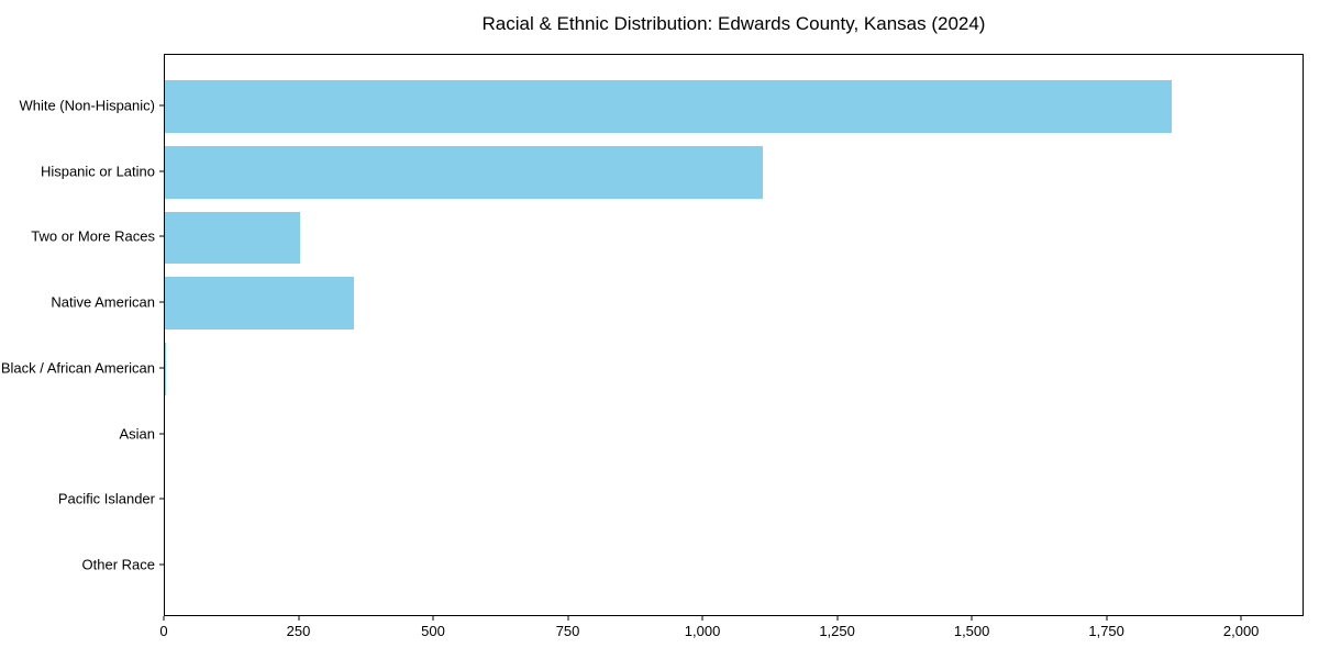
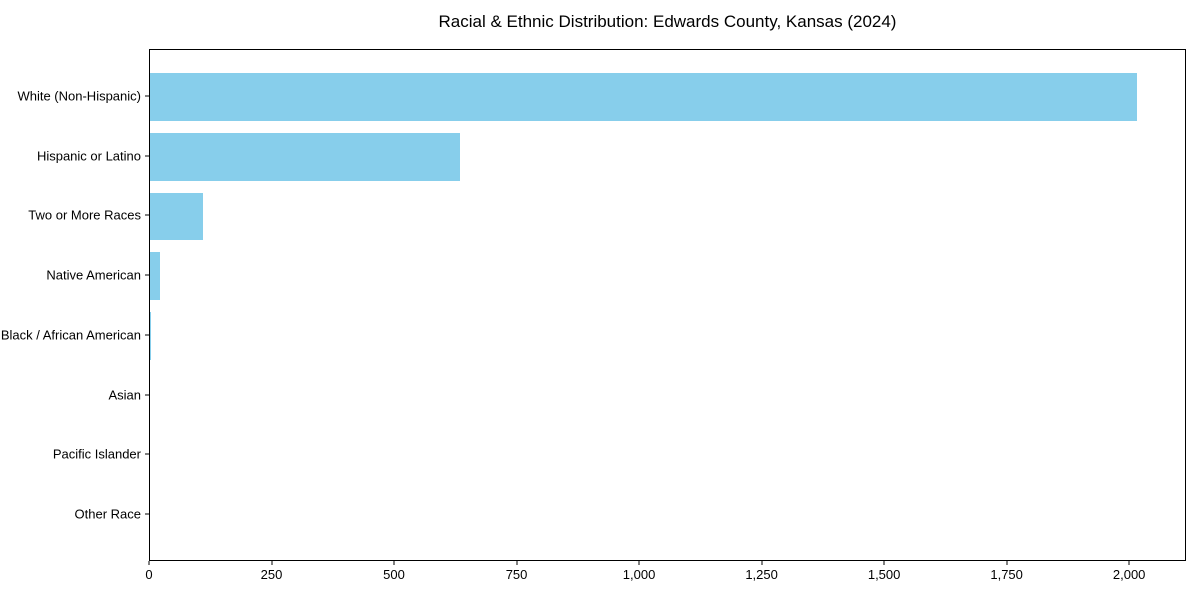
White (Non-Hispanic): 1870 -> 2010
Hispanic or Latino: 1110 -> 630
Two or More Races: 250 -> 110
Native American: 350 -> 20
